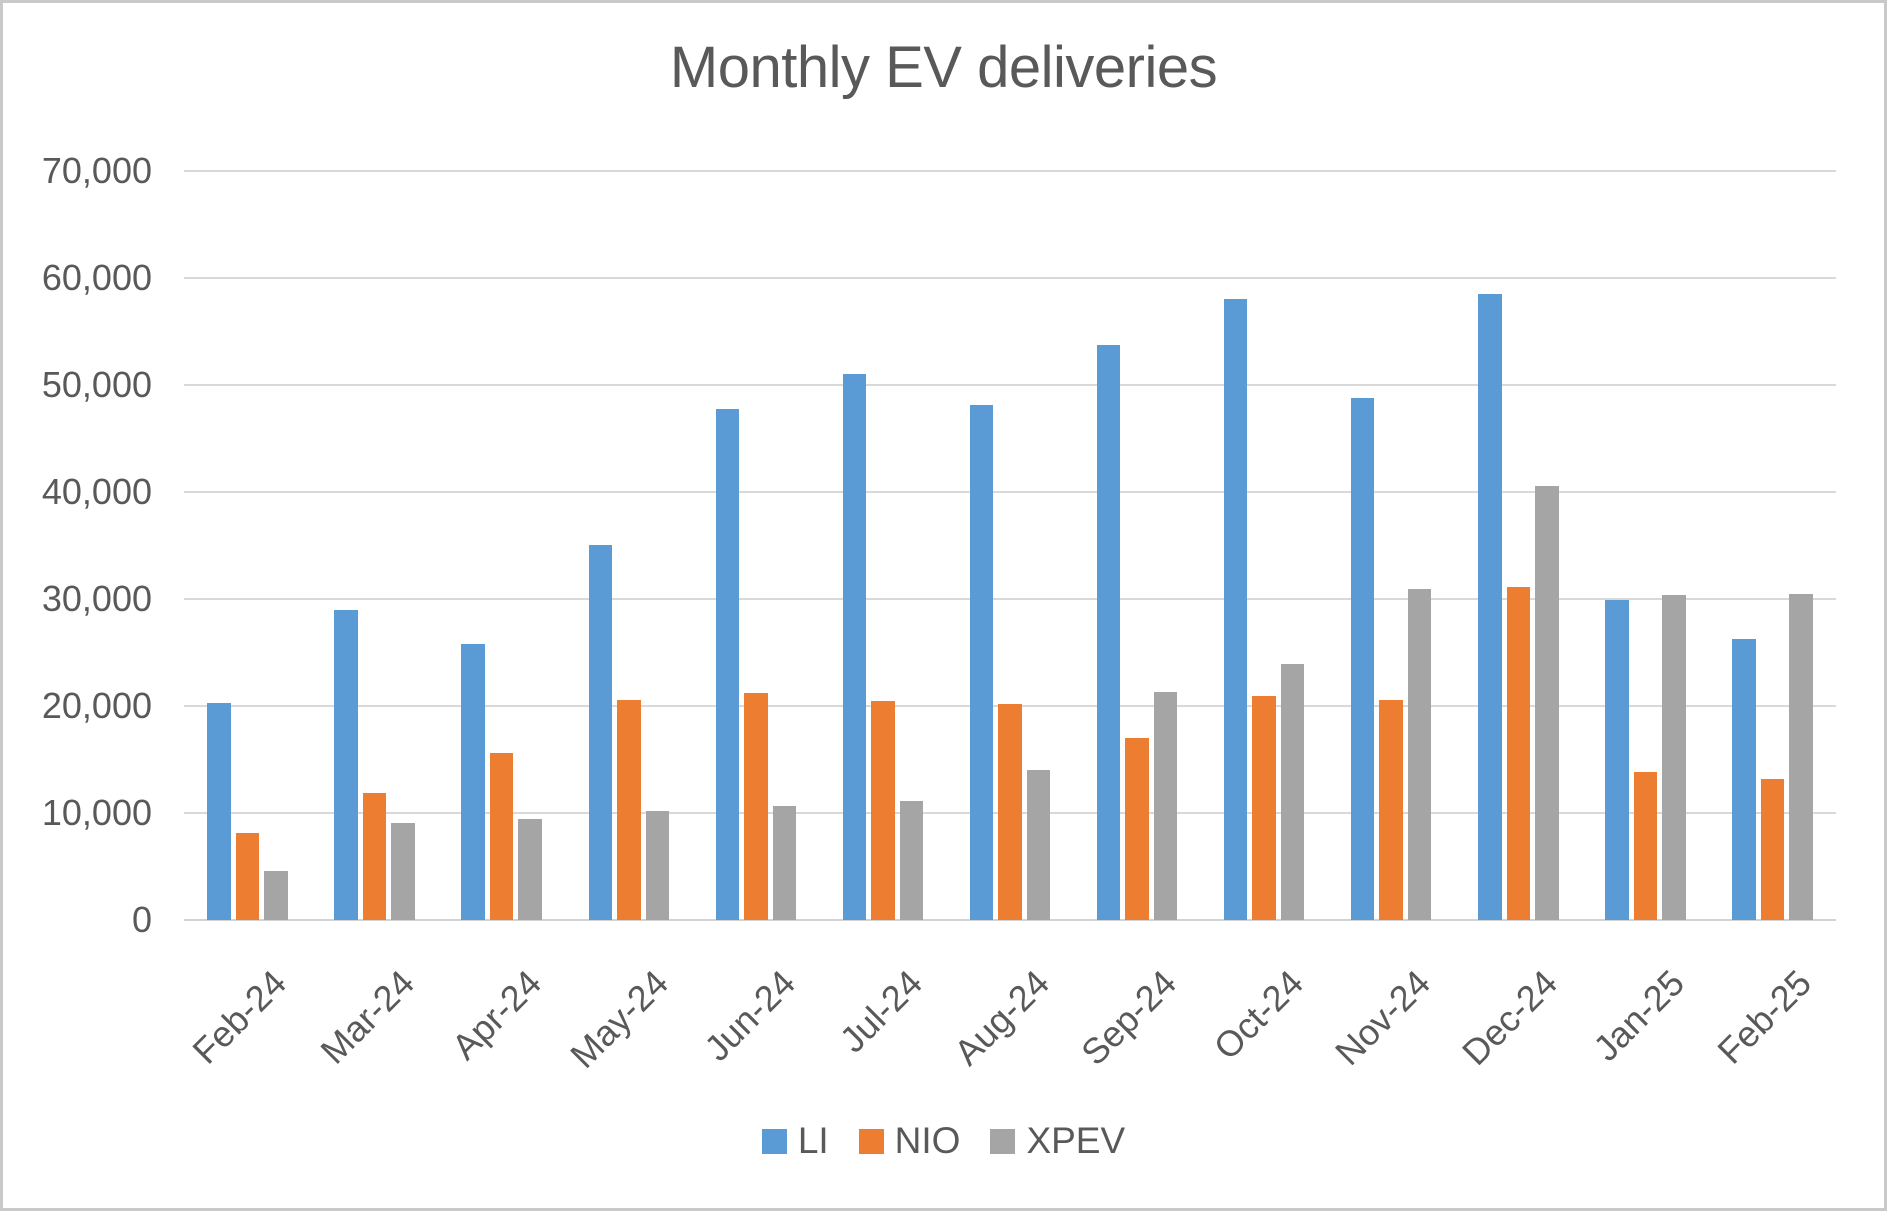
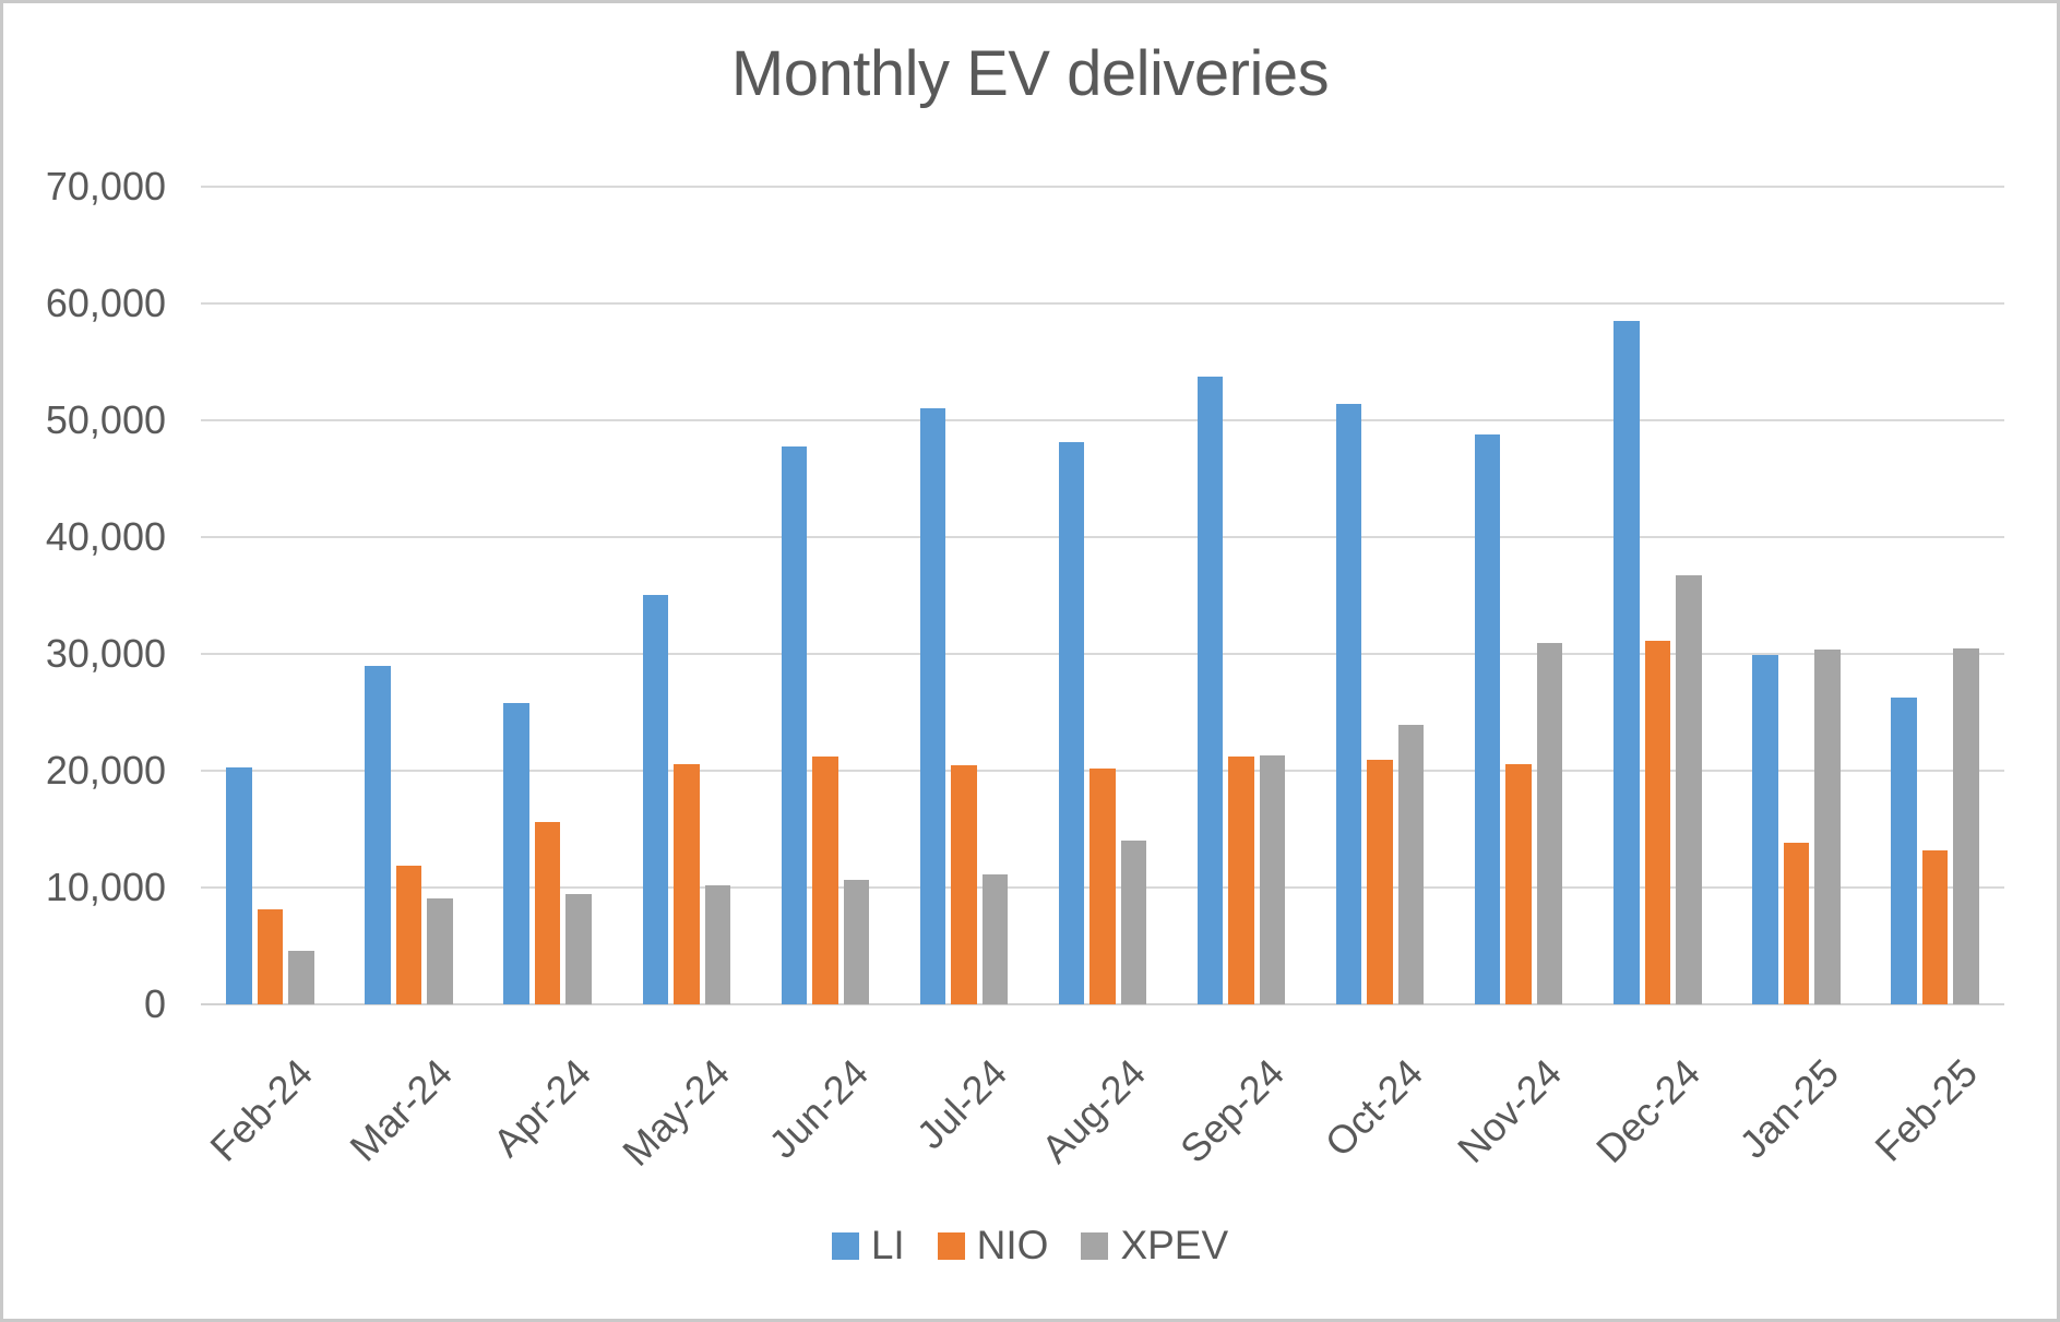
NIO/Sep-24: 17000 -> 21200
LI/Oct-24: 58000 -> 51400
XPEV/Dec-24: 40600 -> 36700
